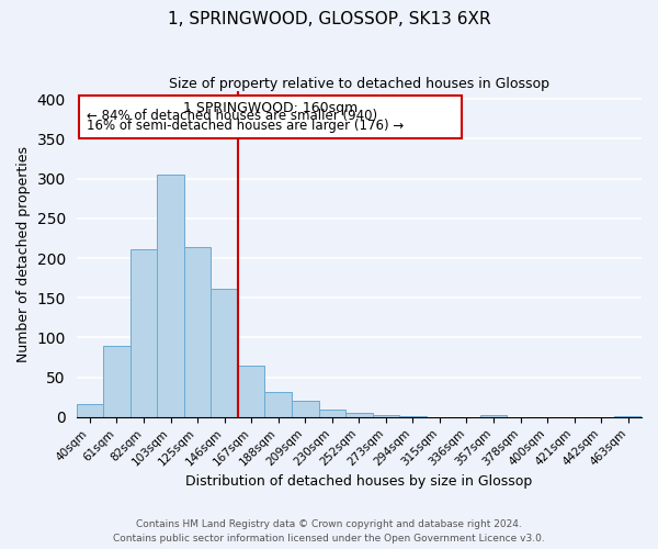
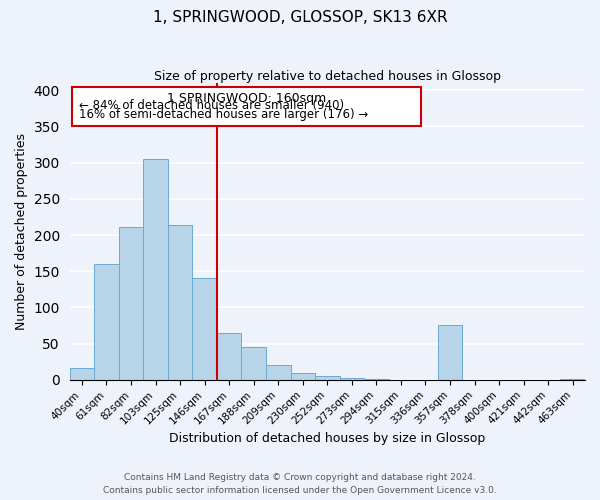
61sqm: 90 -> 160
146sqm: 161 -> 140
188sqm: 31 -> 46
357sqm: 2 -> 76
